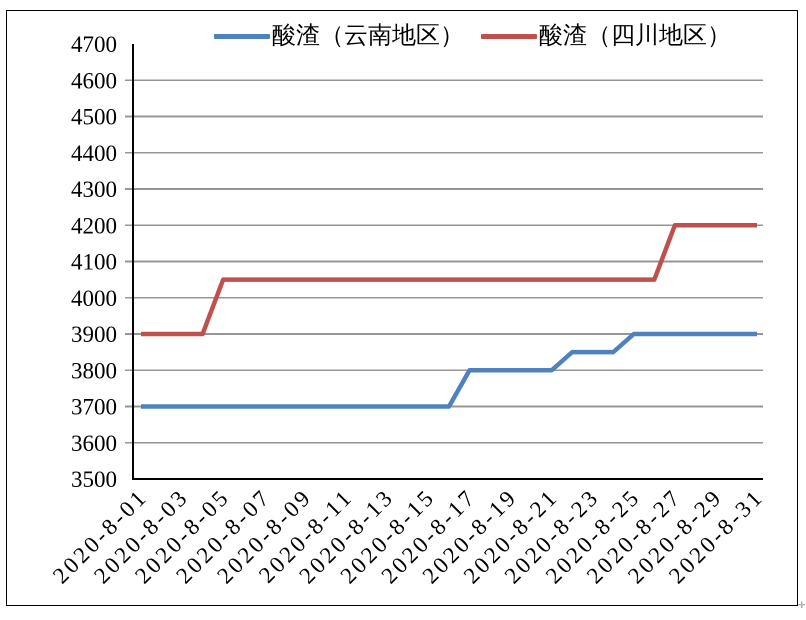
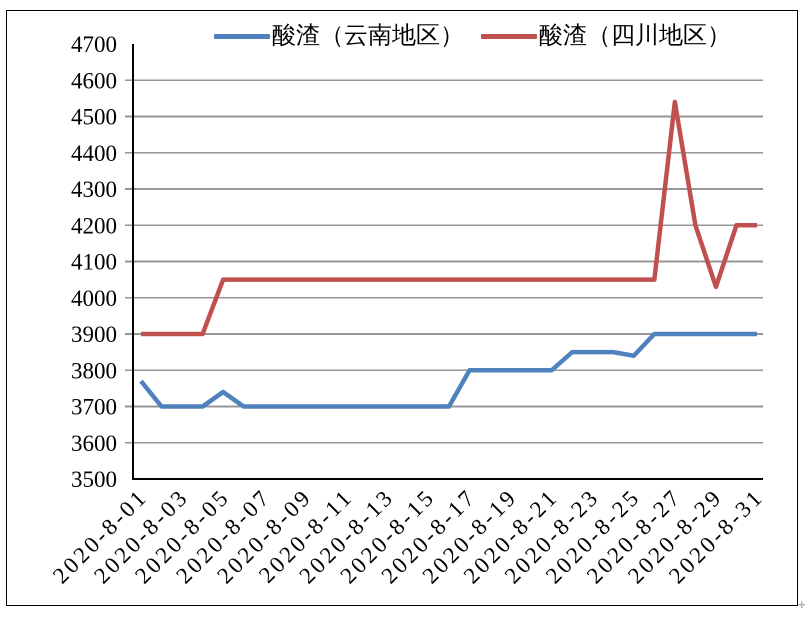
酸渣（云南地区）/2020-8-01: 3700 -> 3770
酸渣（云南地区）/2020-8-05: 3700 -> 3740
酸渣（云南地区）/2020-8-25: 3900 -> 3840
酸渣（四川地区）/2020-8-27: 4200 -> 4540
酸渣（四川地区）/2020-8-29: 4200 -> 4030
